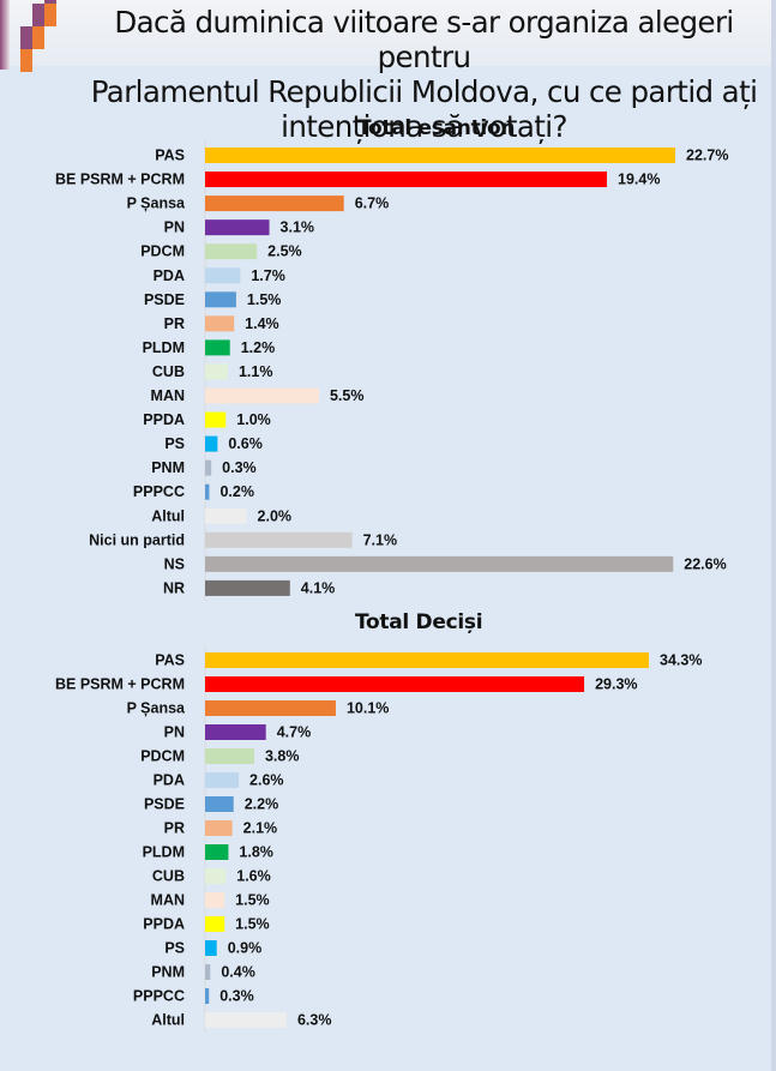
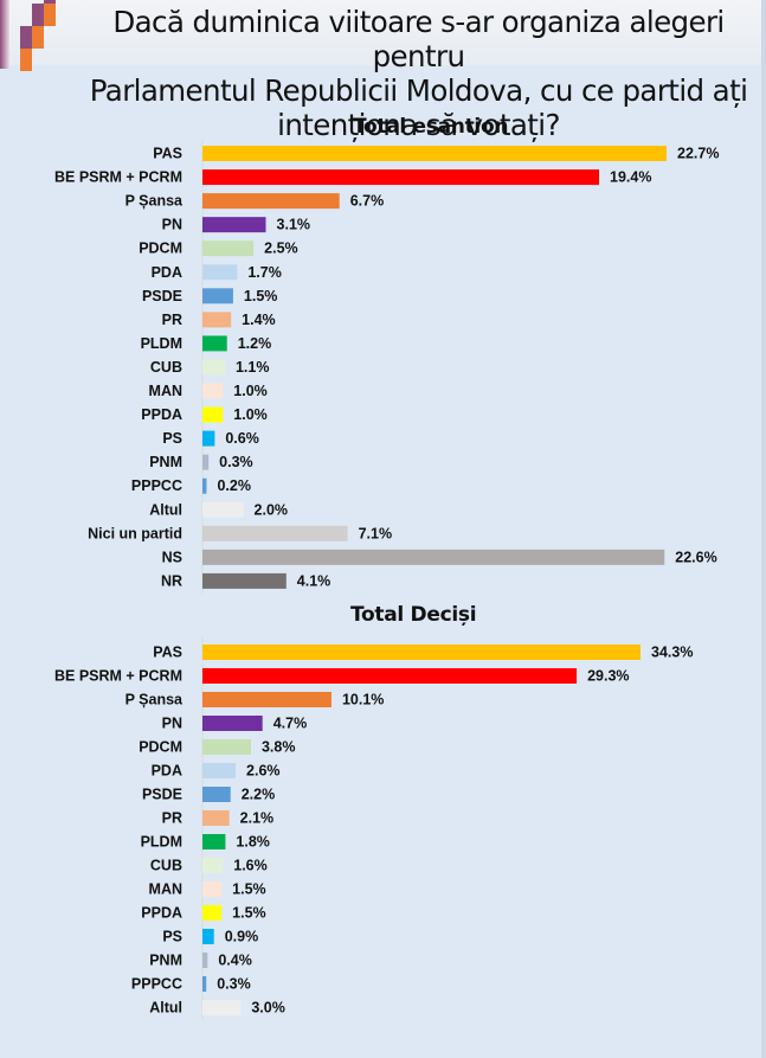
Total esantion/MAN: 5.5% -> 1.0%
Total Deciși/Altul: 6.3% -> 3.0%
